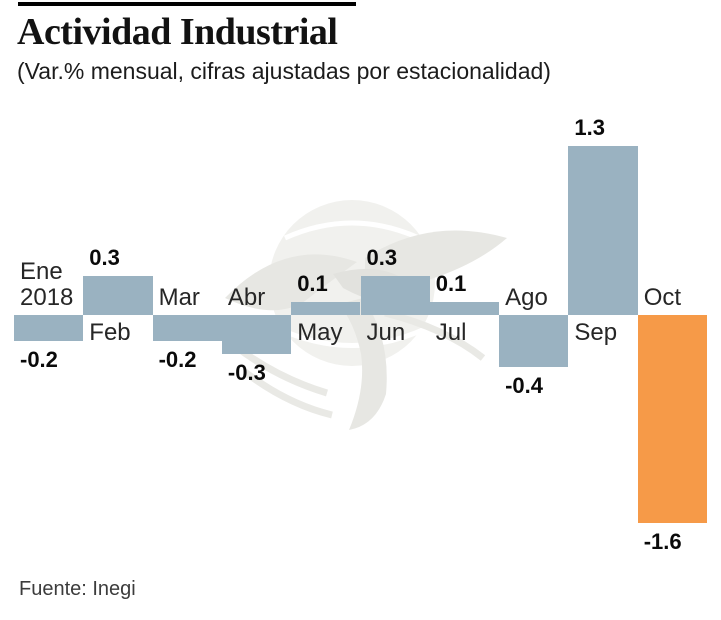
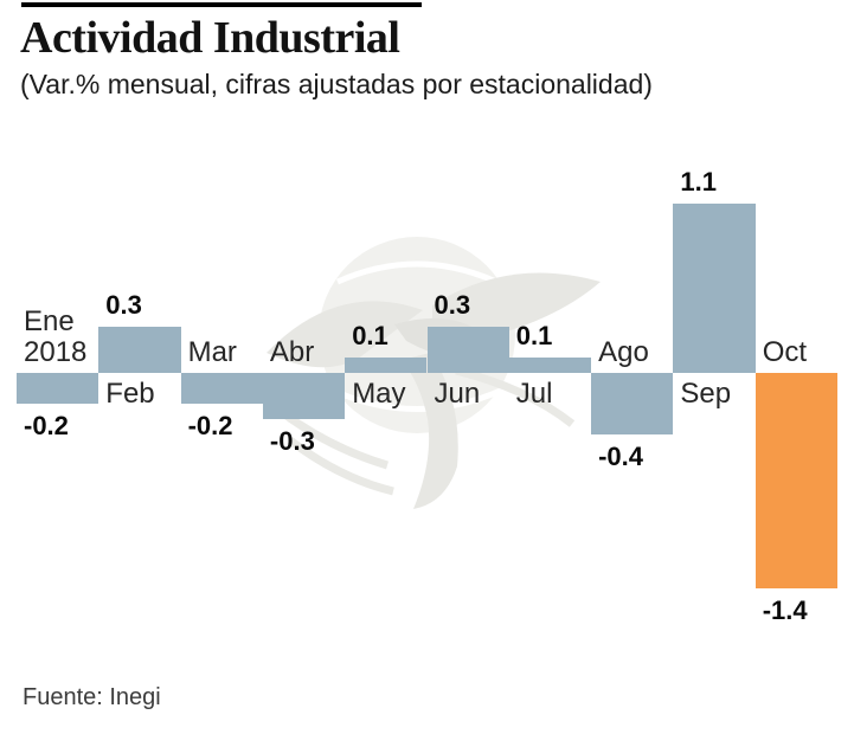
Sep: 1.3 -> 1.1
Oct: -1.6 -> -1.4
